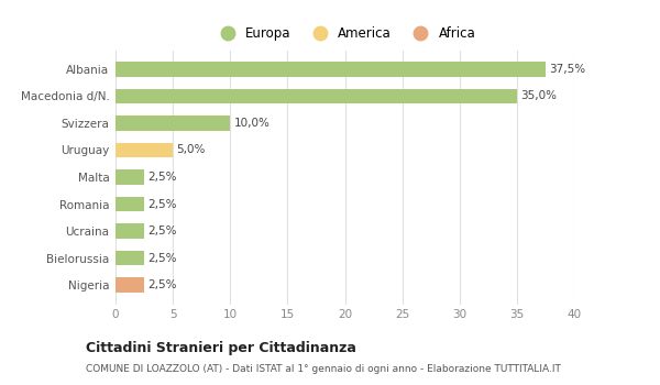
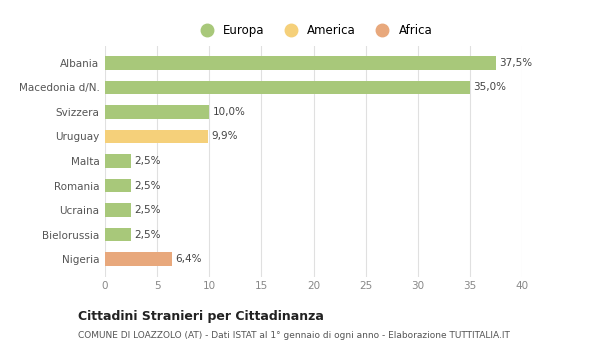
Uruguay: 5,0% -> 9,9%
Nigeria: 2,5% -> 6,4%
